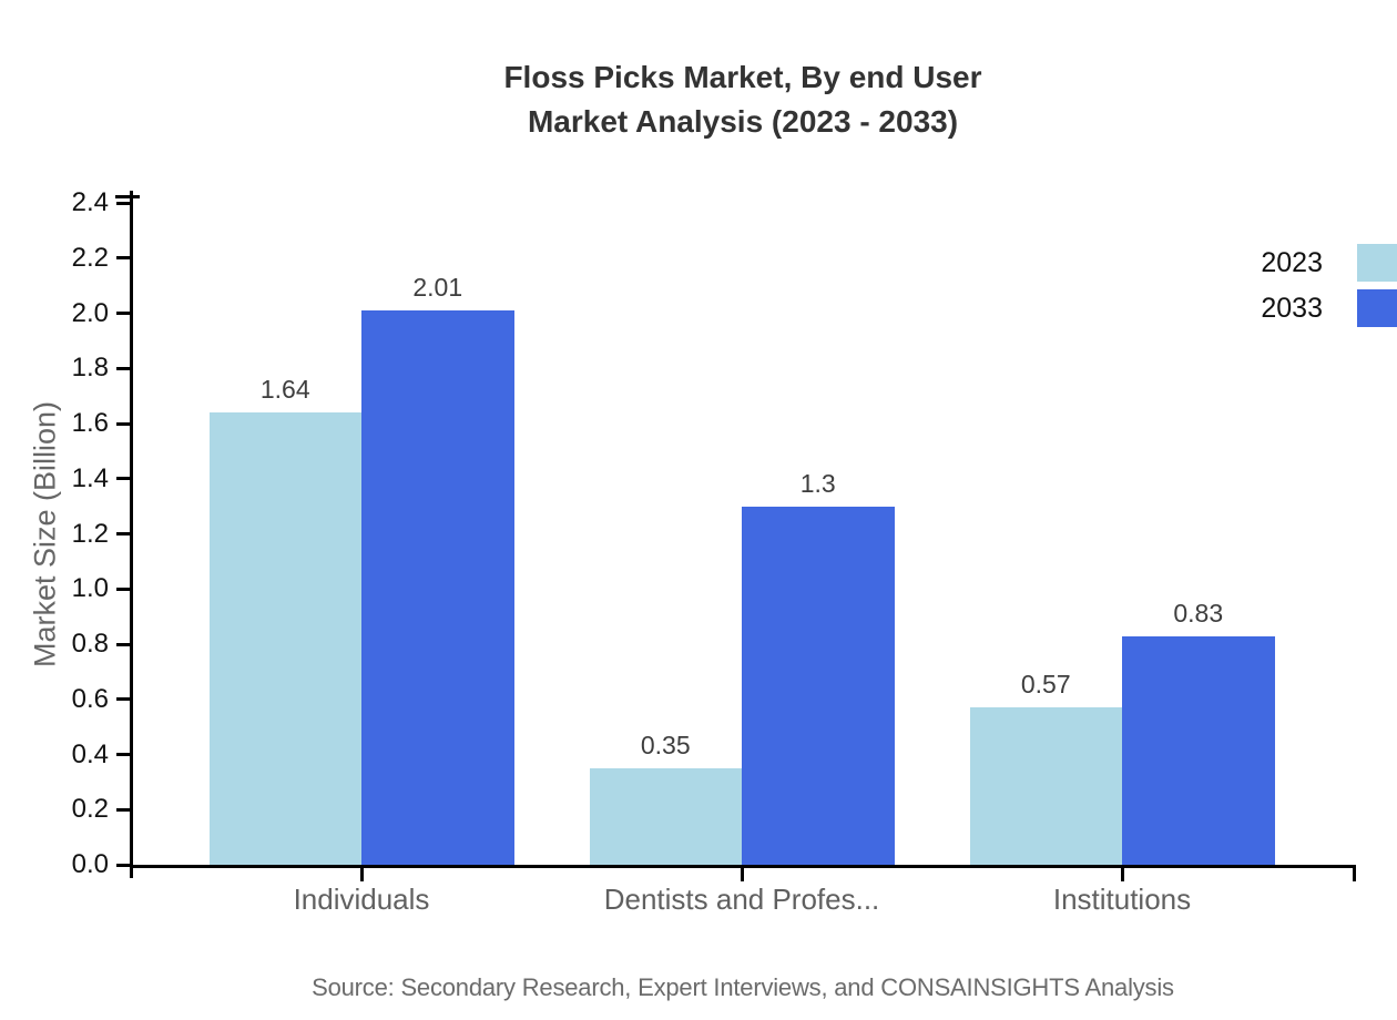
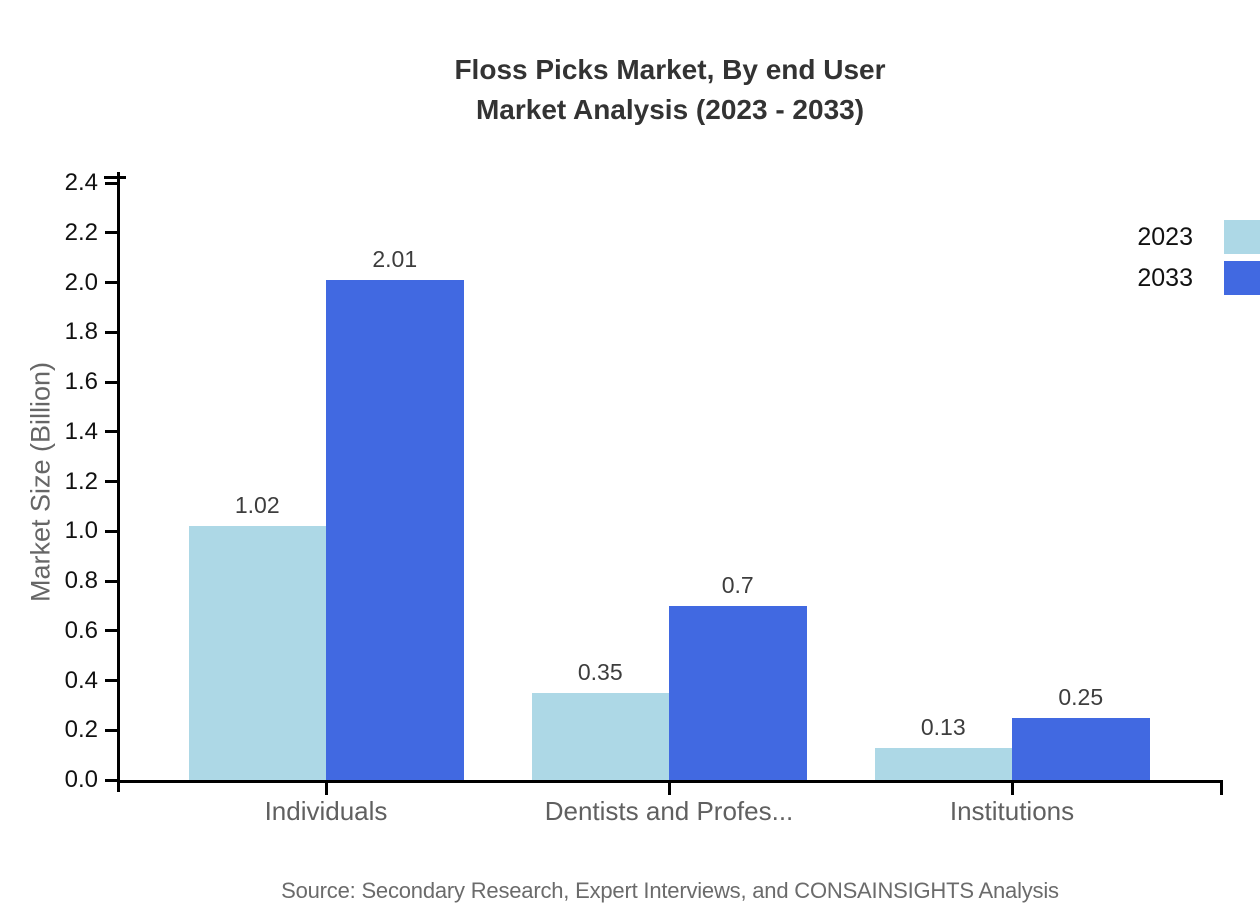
2023/Individuals: 1.64 -> 1.02
2033/Dentists and Profes...: 1.3 -> 0.7
2023/Institutions: 0.57 -> 0.13
2033/Institutions: 0.83 -> 0.25
